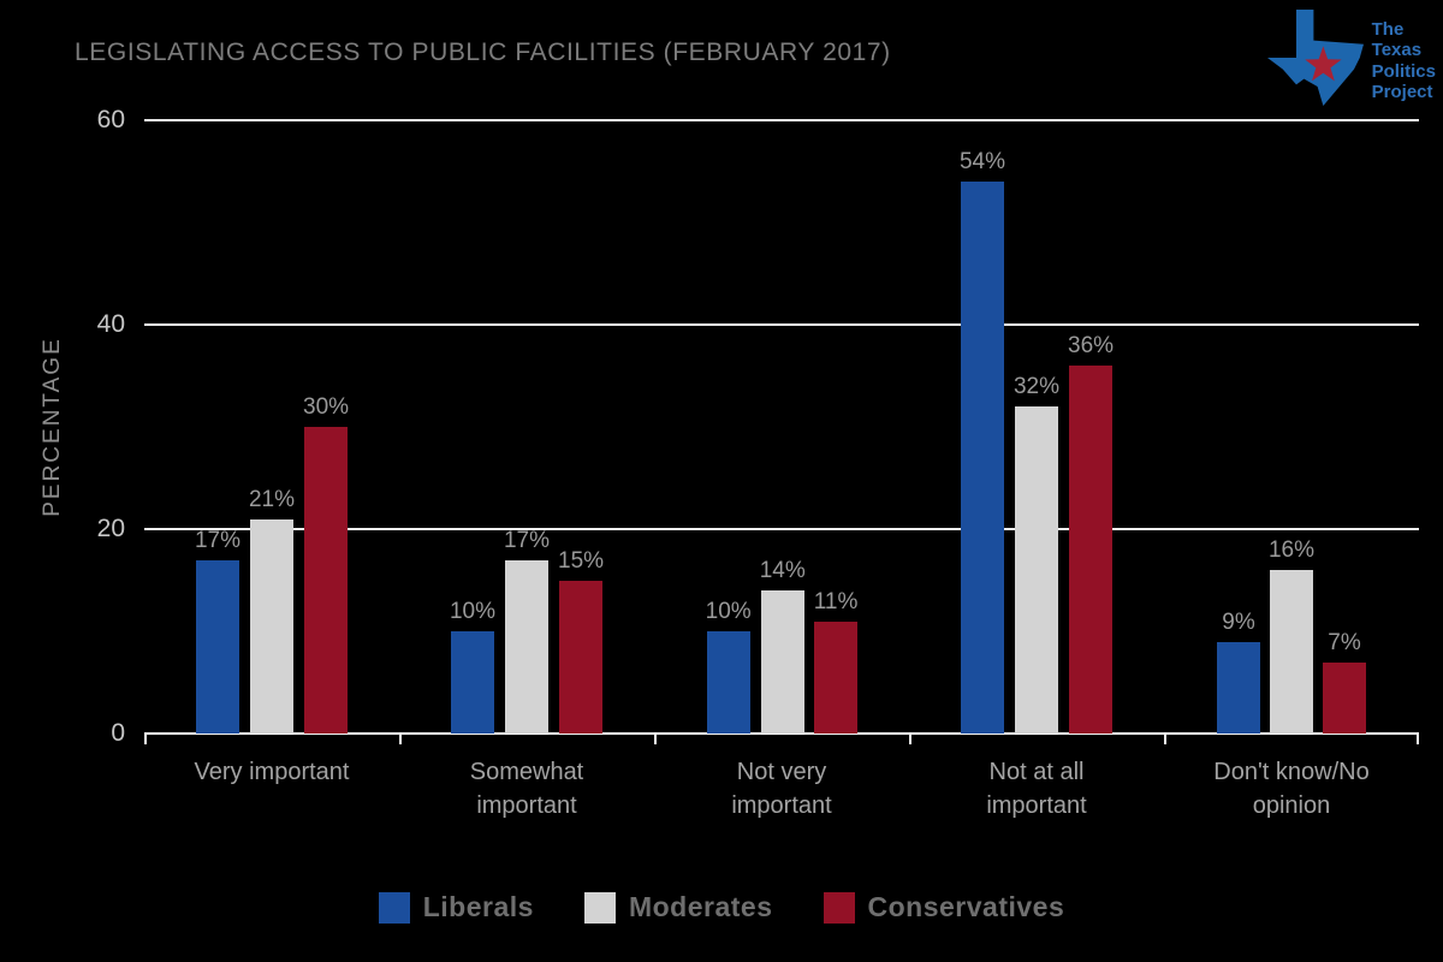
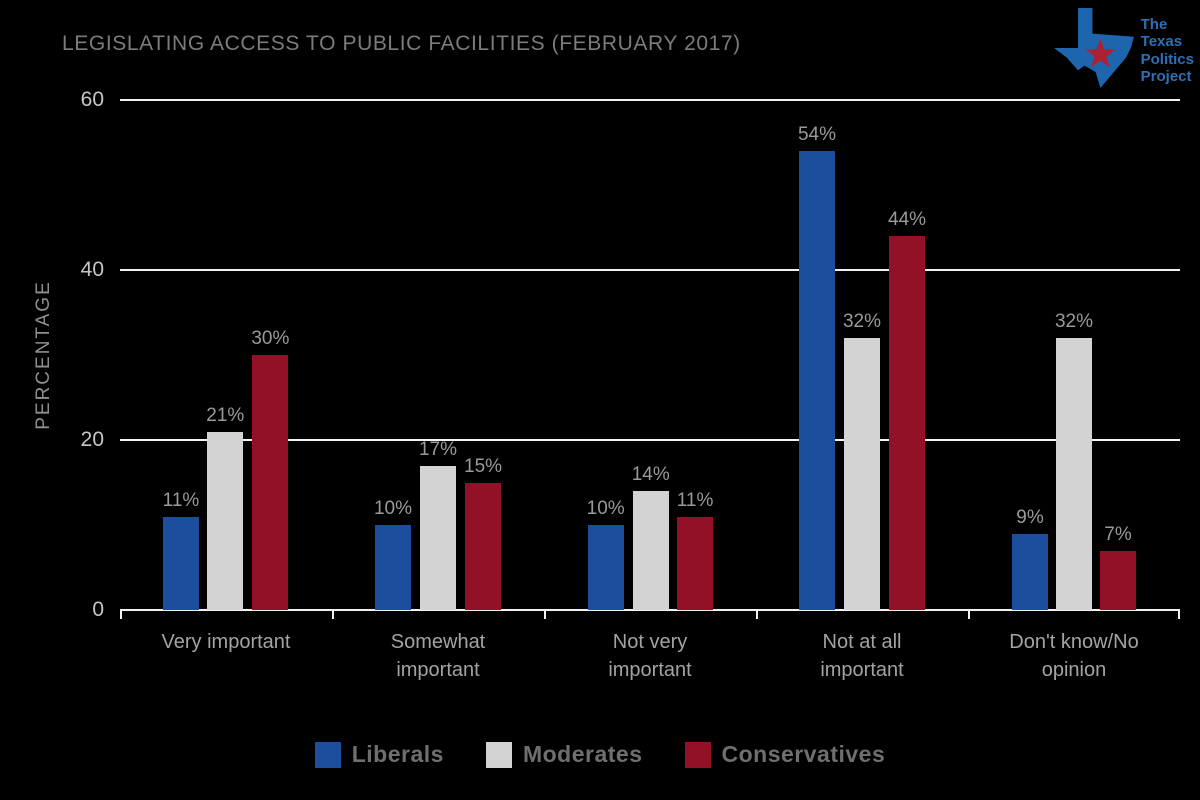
Liberals/Very important: 17% -> 11%
Conservatives/Not at all important: 36% -> 44%
Moderates/Don't know/No opinion: 16% -> 32%
